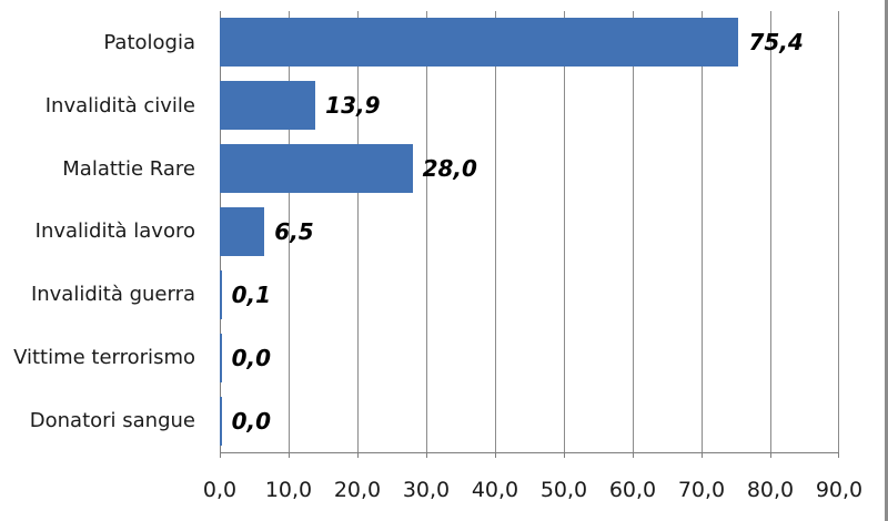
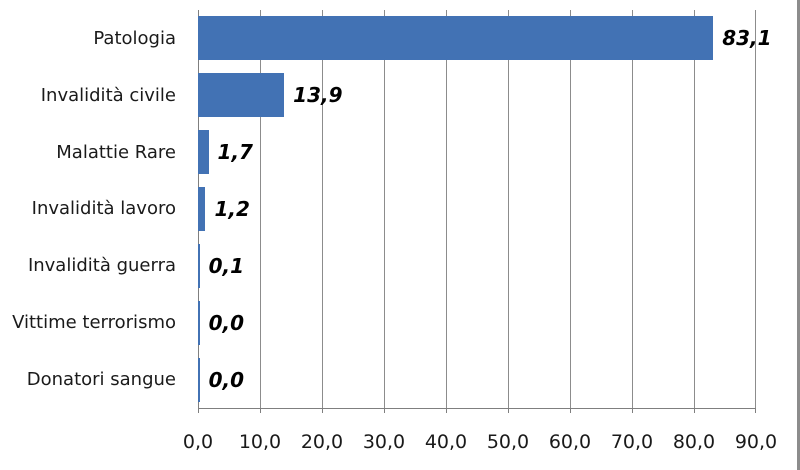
Patologia: 75,4 -> 83,1
Malattie Rare: 28,0 -> 1,7
Invalidità lavoro: 6,5 -> 1,2
